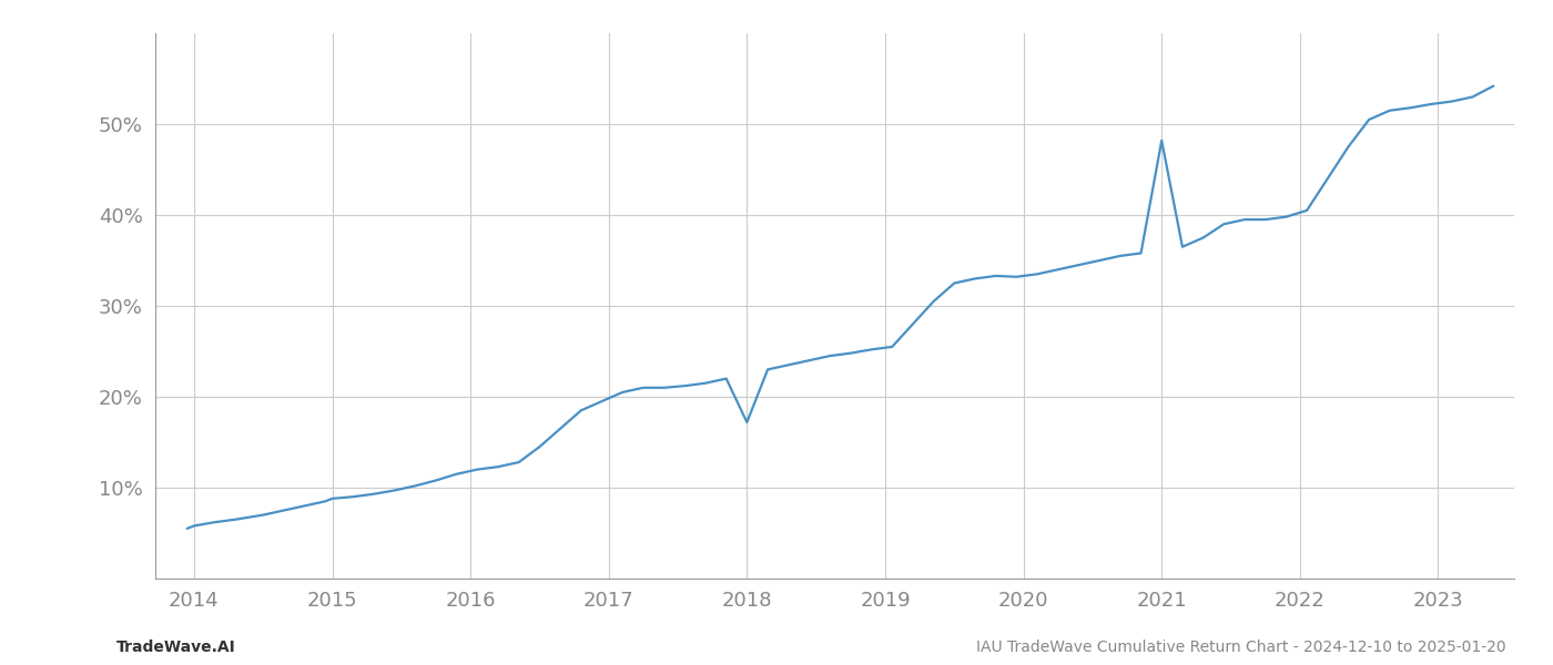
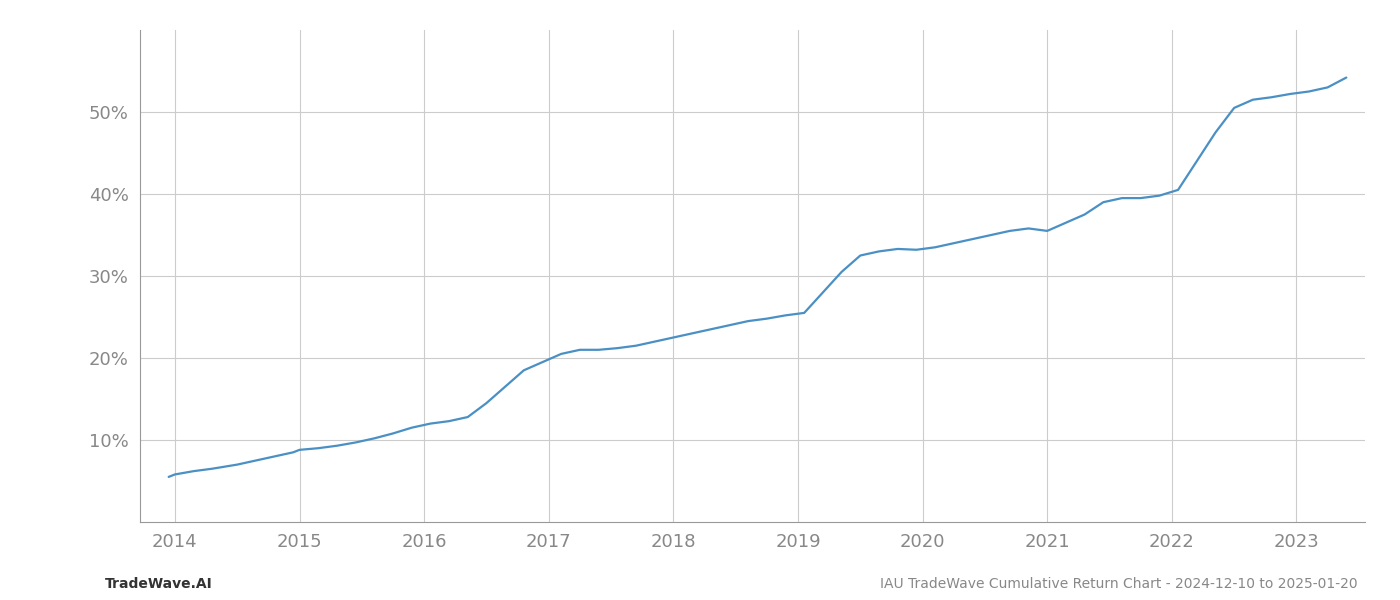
2018: 17.2% -> 22.5%
2021: 48.2% -> 35.5%
